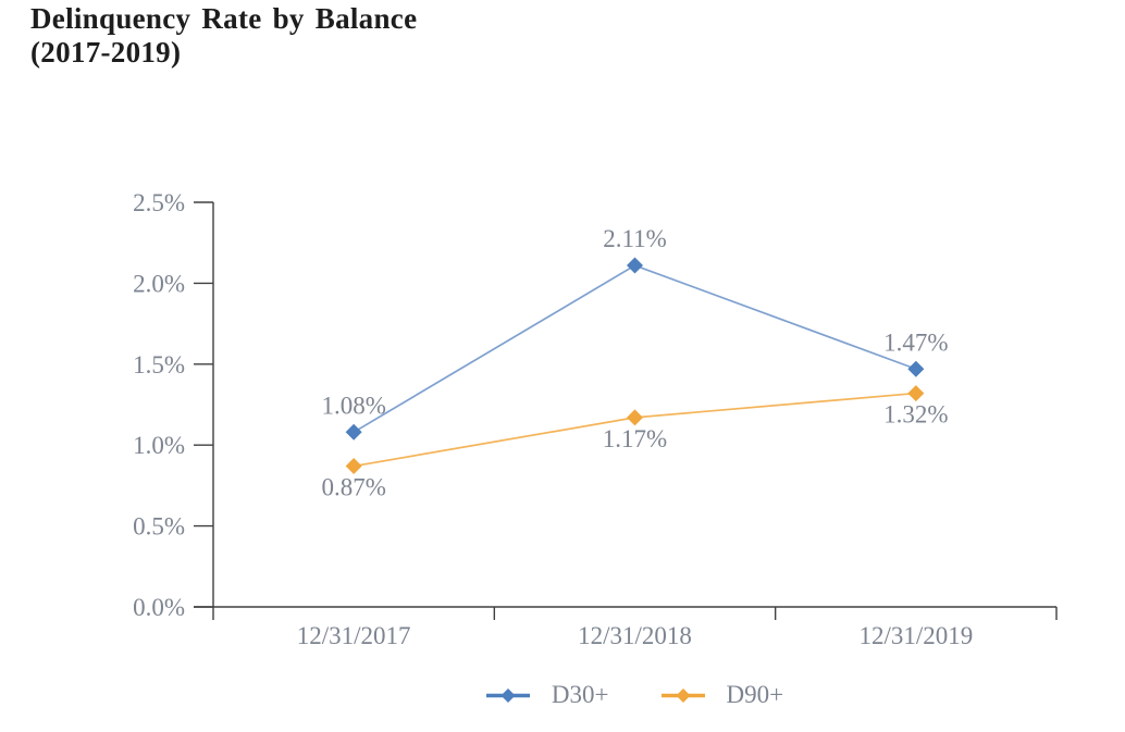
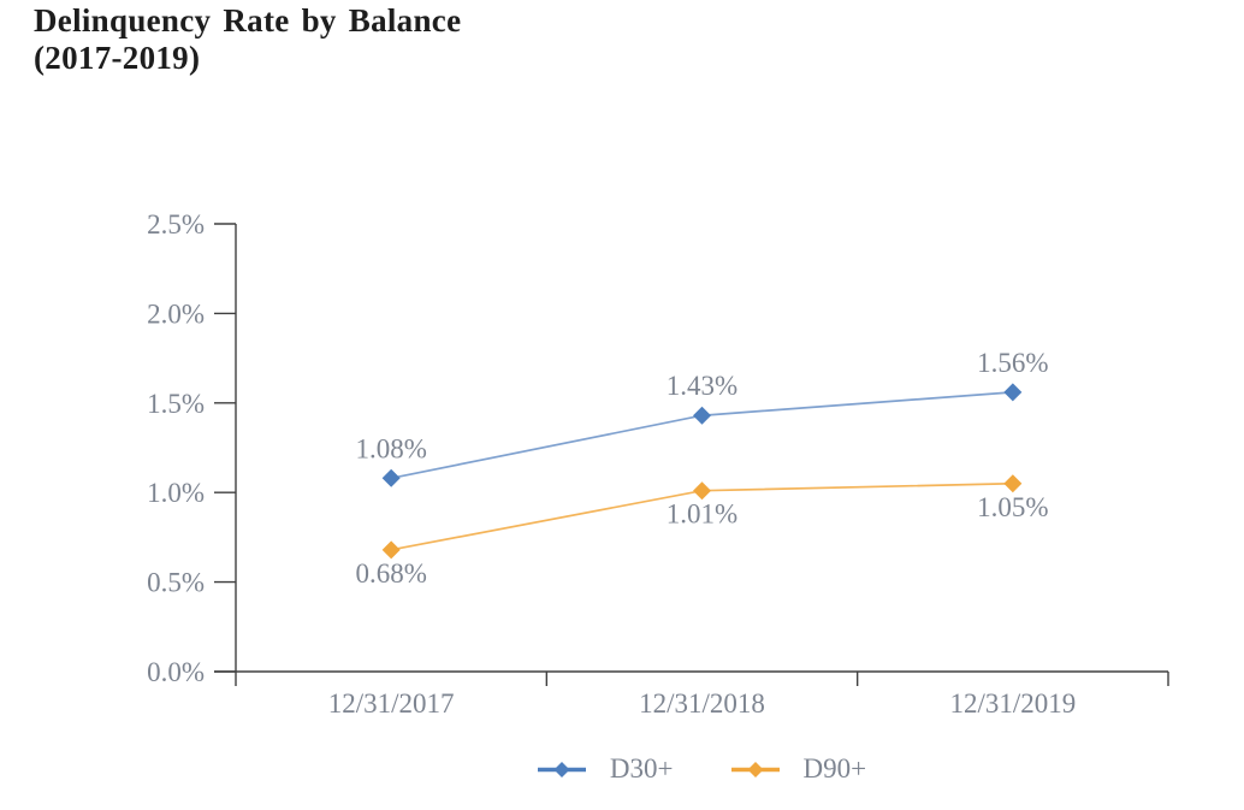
D90+/12/31/2017: 0.87% -> 0.68%
D30+/12/31/2018: 2.11% -> 1.43%
D90+/12/31/2018: 1.17% -> 1.01%
D30+/12/31/2019: 1.47% -> 1.56%
D90+/12/31/2019: 1.32% -> 1.05%
